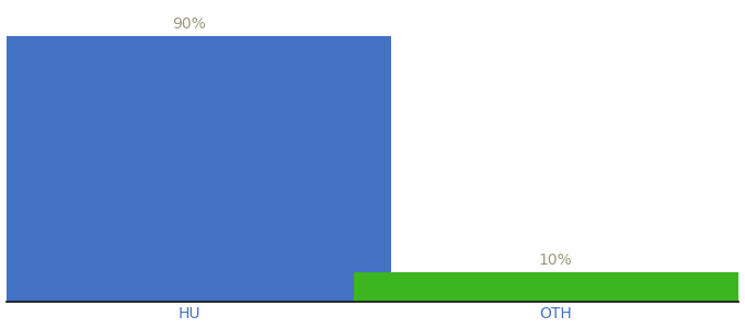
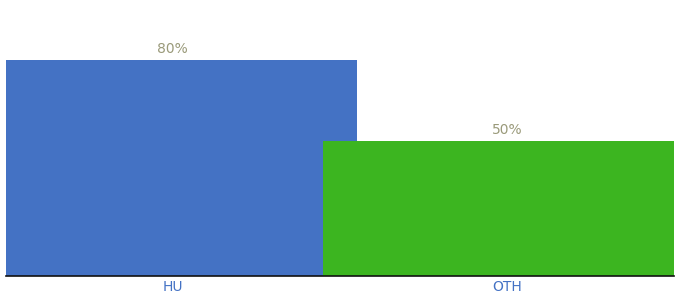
HU: 90% -> 80%
OTH: 10% -> 50%
